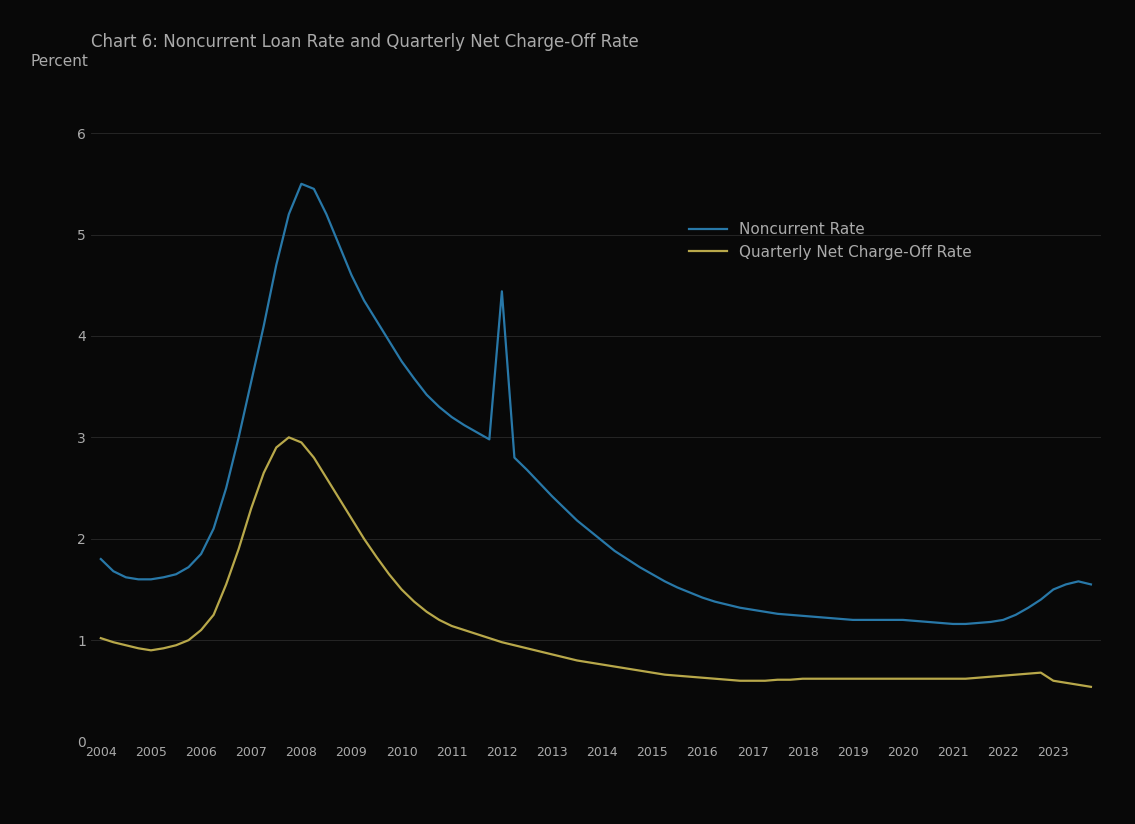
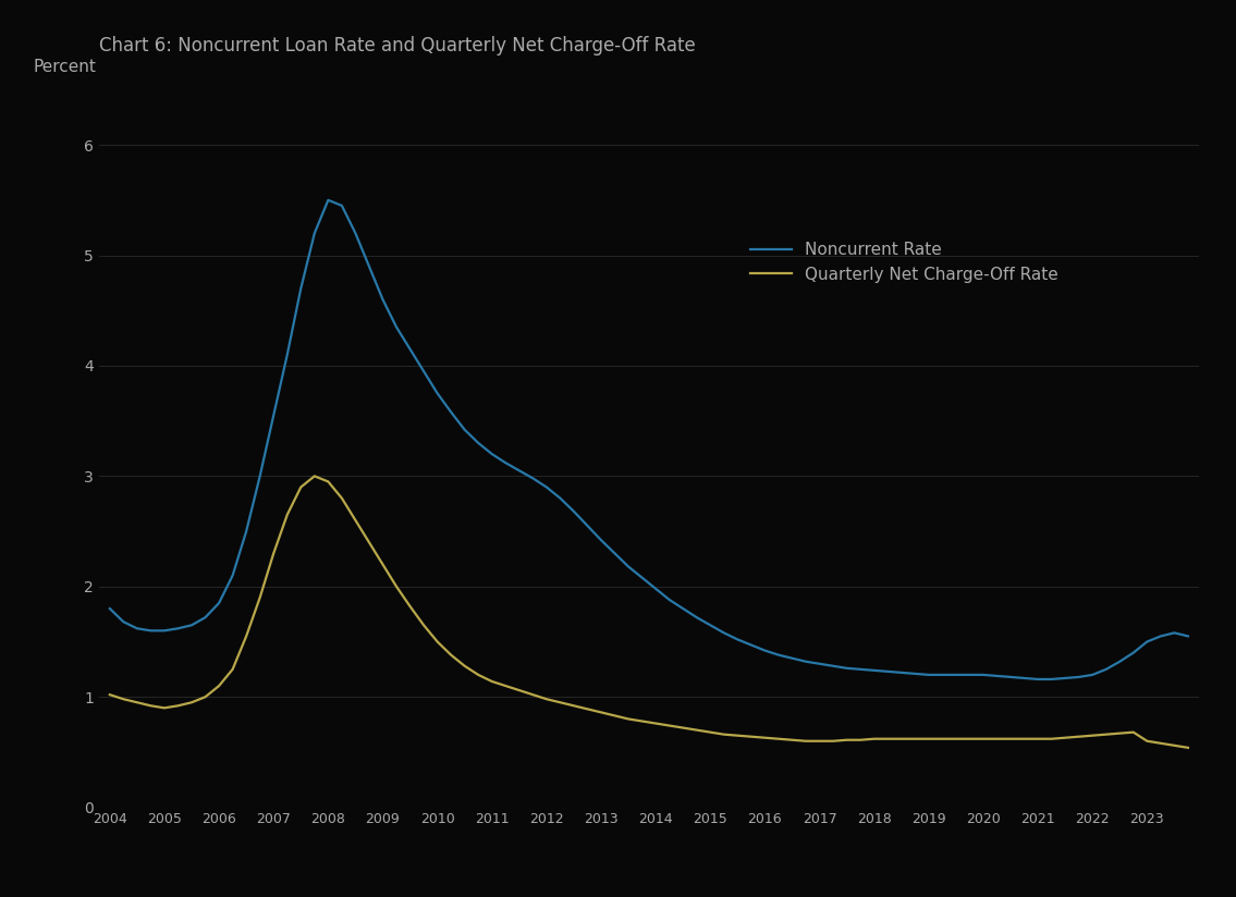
Noncurrent Rate/2012: 4.44 -> 2.90
